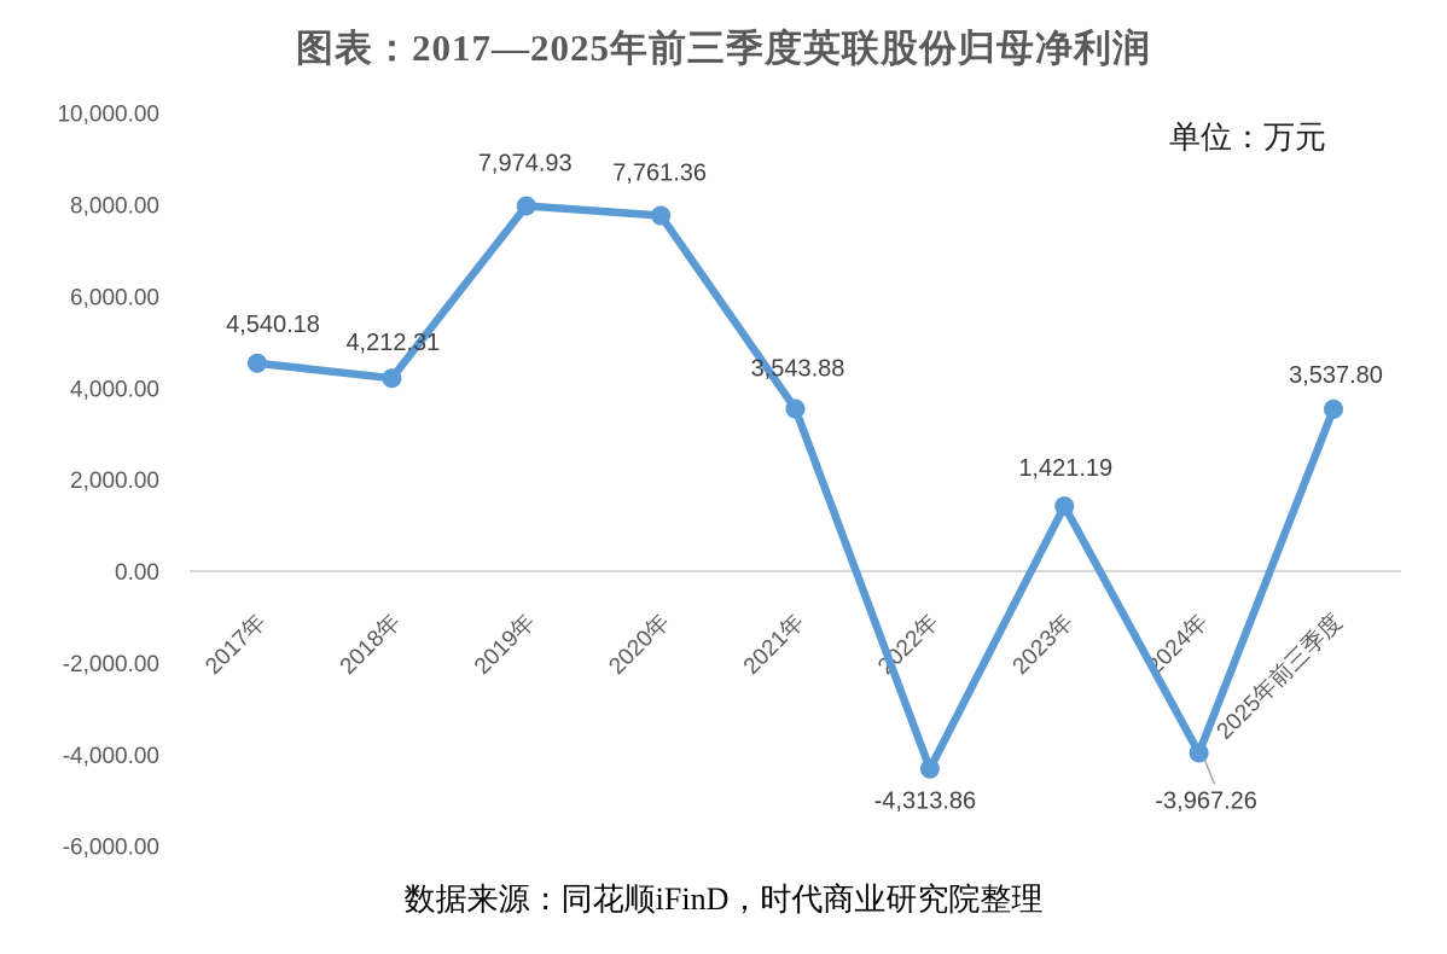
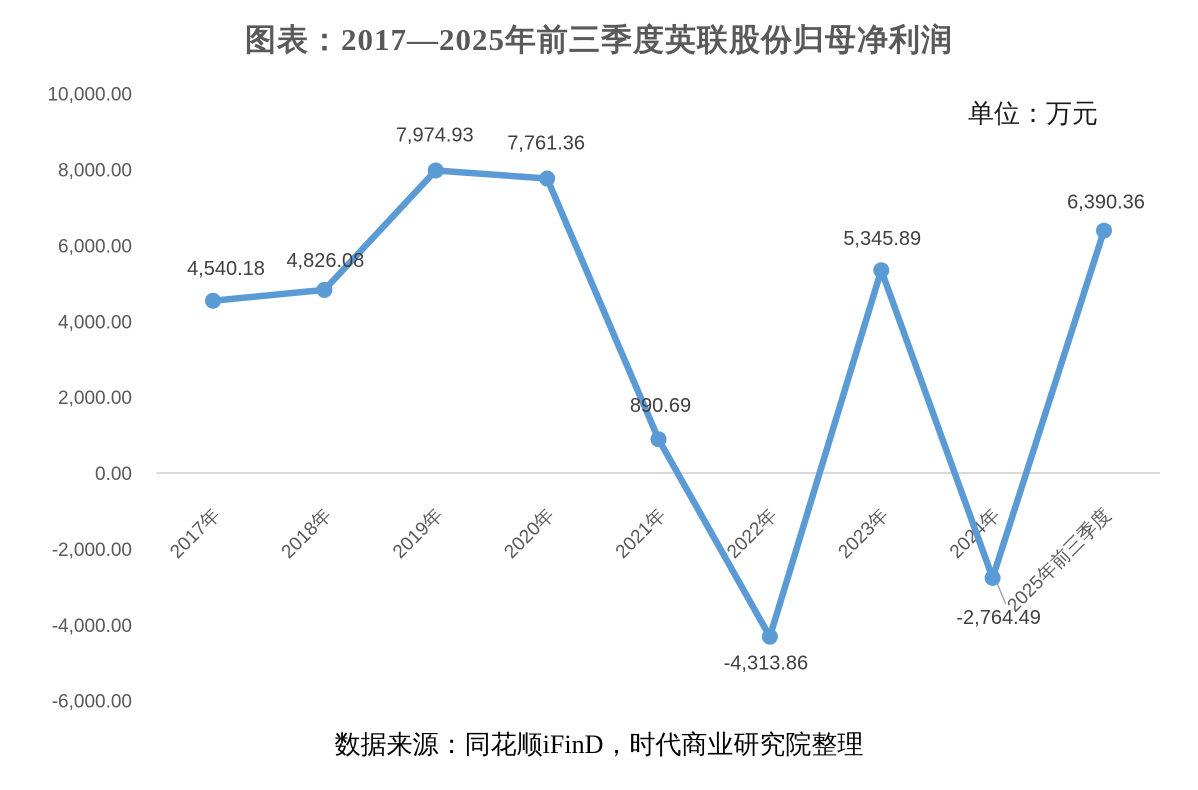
2018年: 4,212.31 -> 4,826.08
2021年: 3,543.88 -> 890.69
2023年: 1,421.19 -> 5,345.89
2024年: -3,967.26 -> -2,764.49
2025年前三季度: 3,537.80 -> 6,390.36
